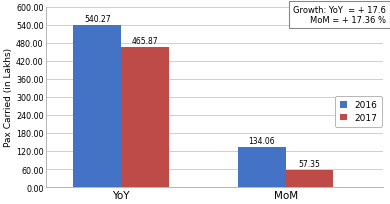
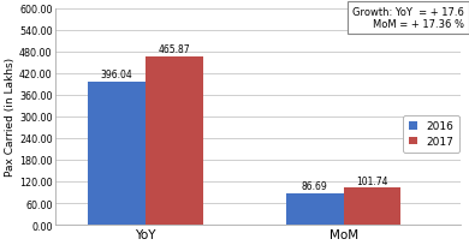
2016/YoY: 540.27 -> 396.04
2016/MoM: 134.06 -> 86.69
2017/MoM: 57.35 -> 101.74
